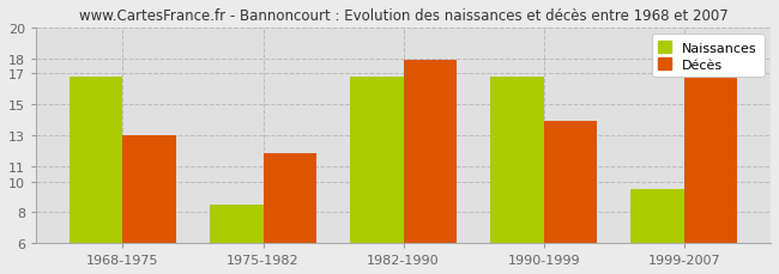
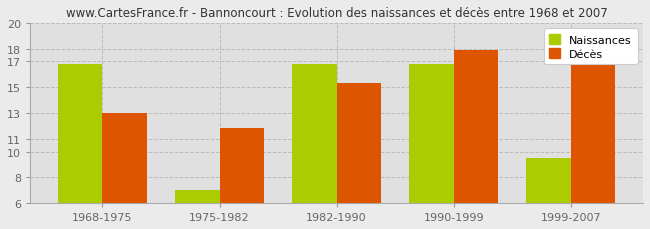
Naissances/1975-1982: 8.5 -> 7.0
Décès/1982-1990: 17.9 -> 15.3
Décès/1990-1999: 13.9 -> 17.9
